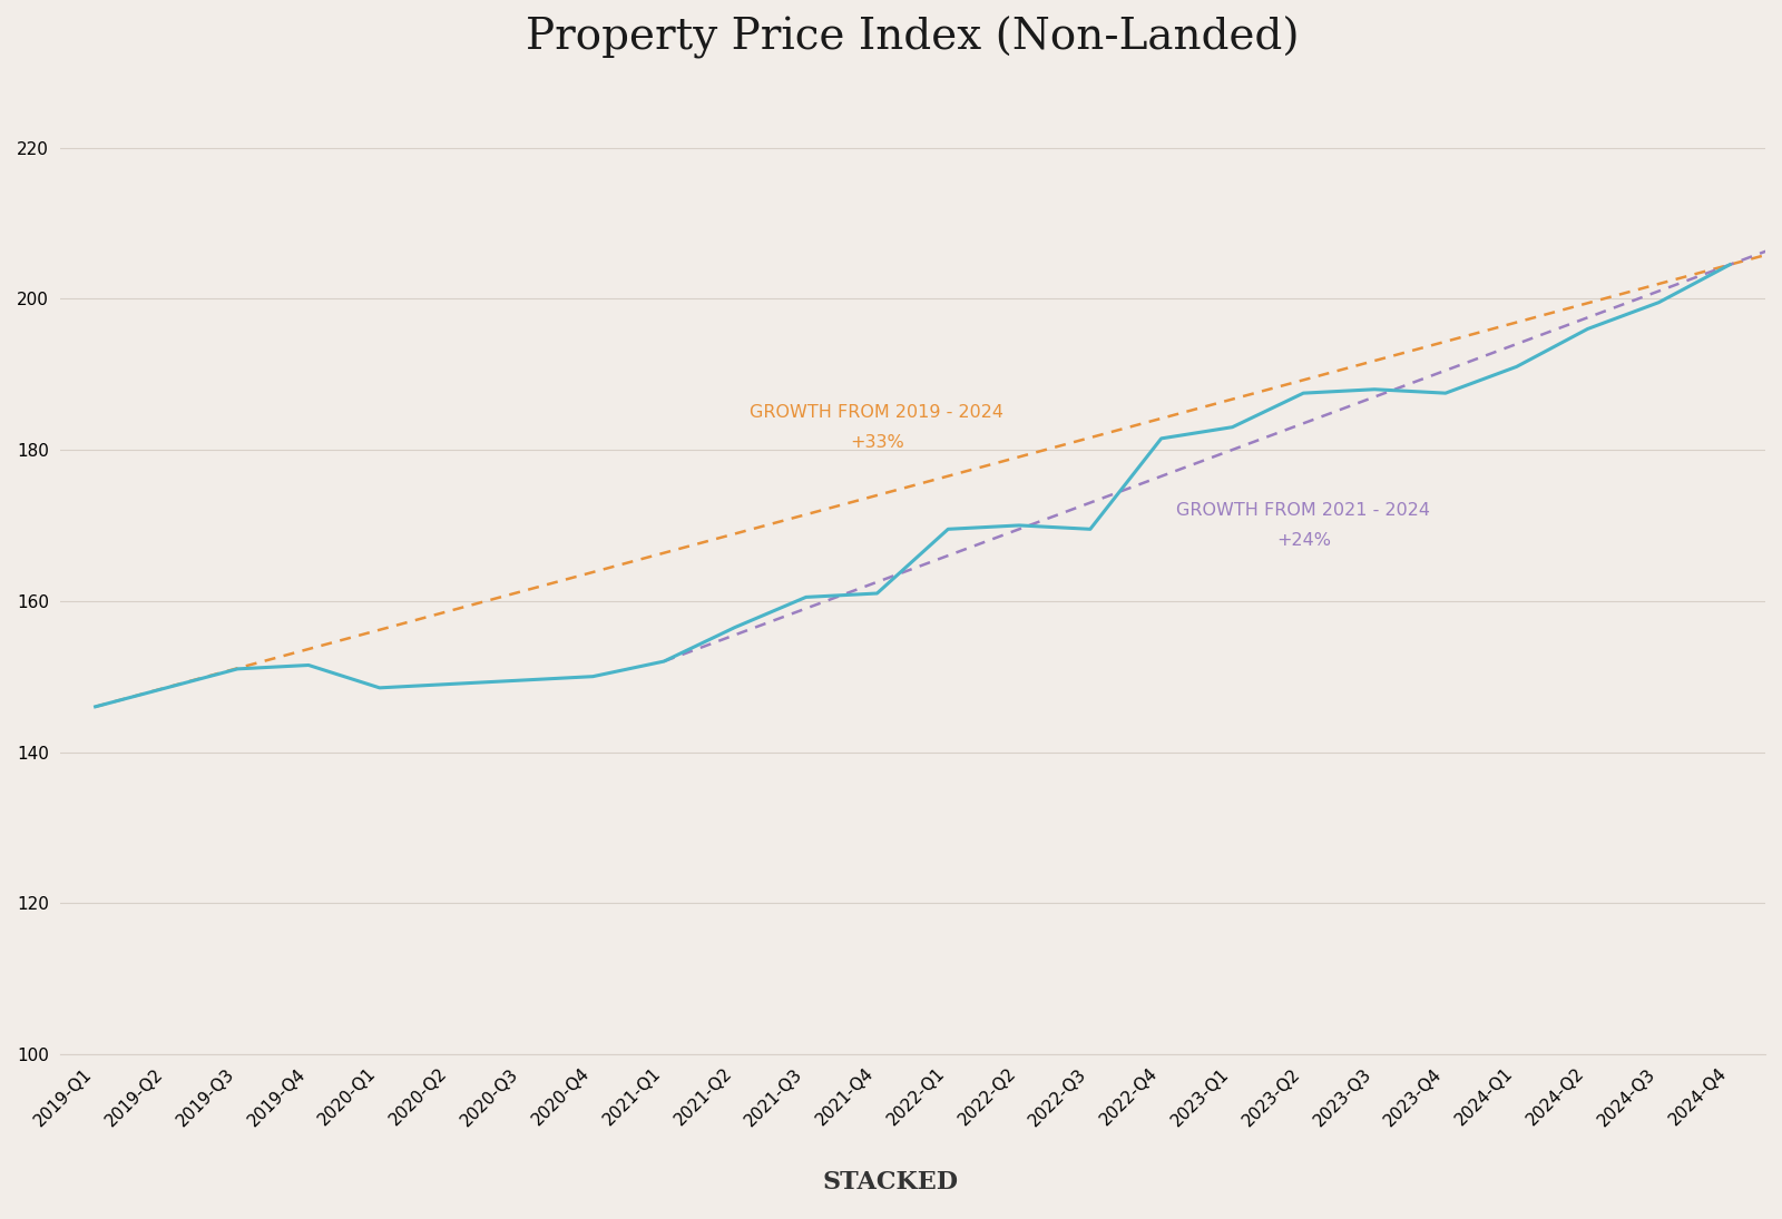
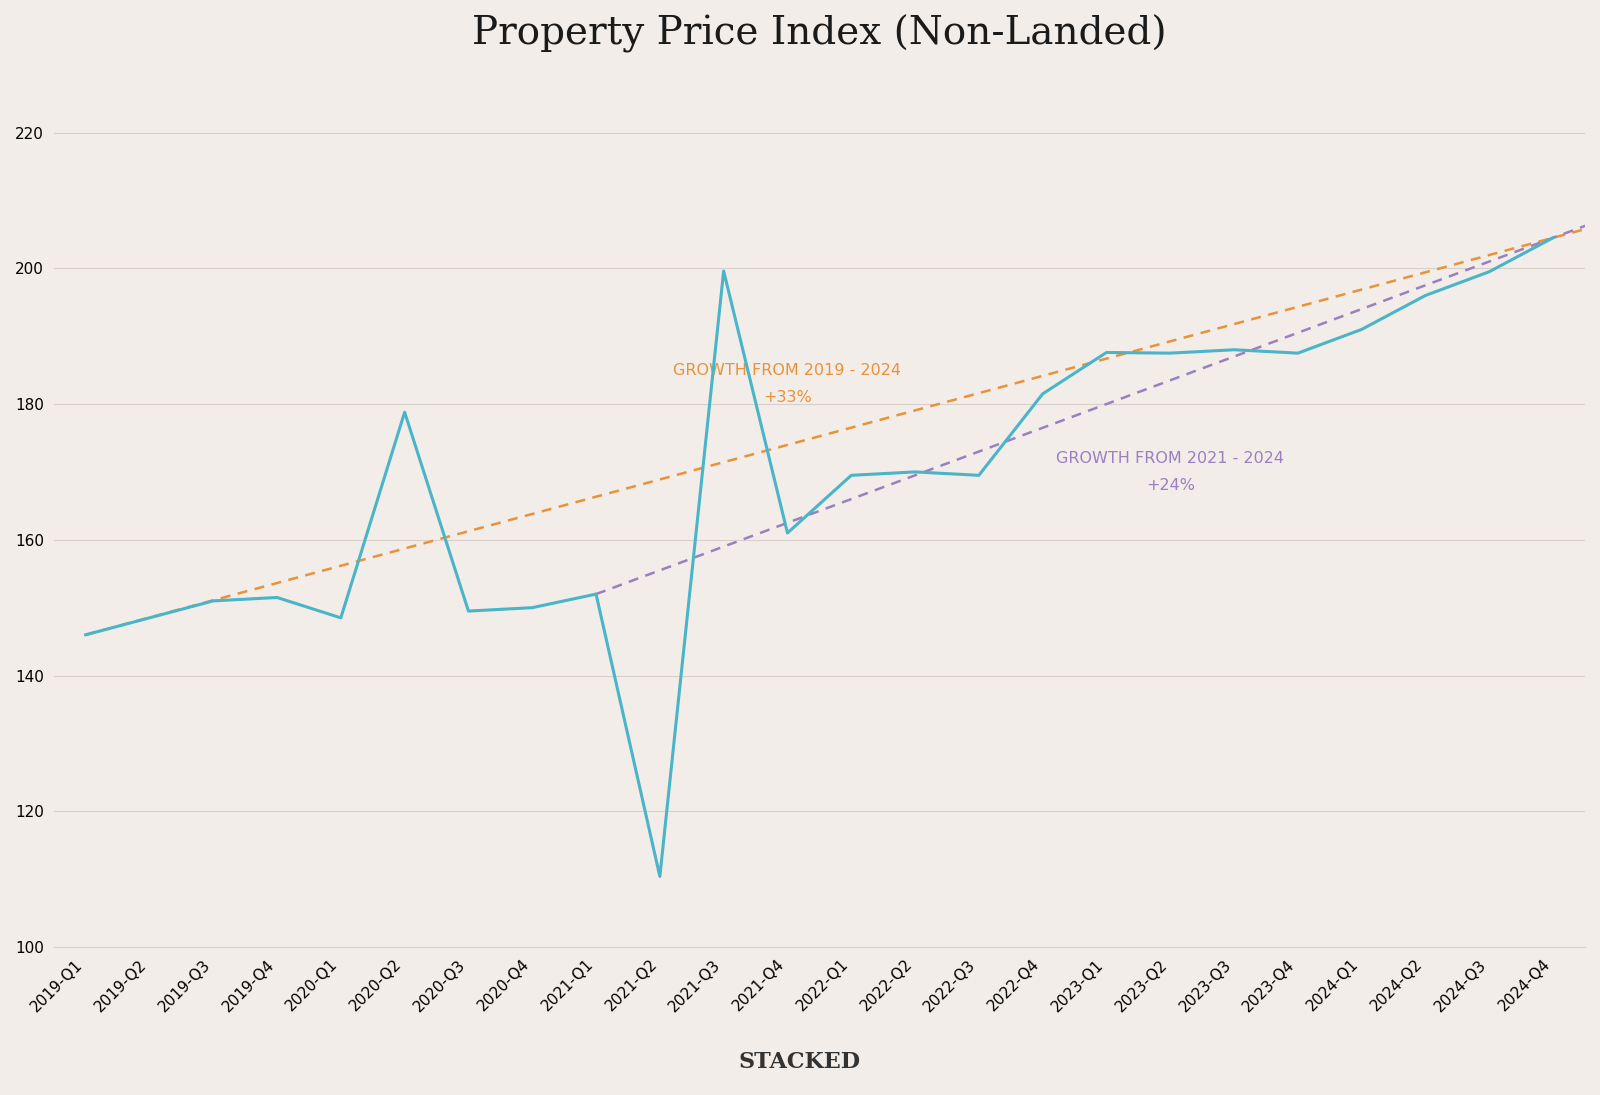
2020-Q2: 149.0 -> 178.8
2021-Q2: 156.5 -> 110.4
2021-Q3: 160.5 -> 199.6
2023-Q1: 183.0 -> 187.6
